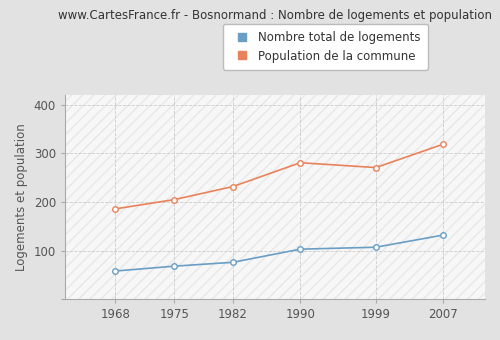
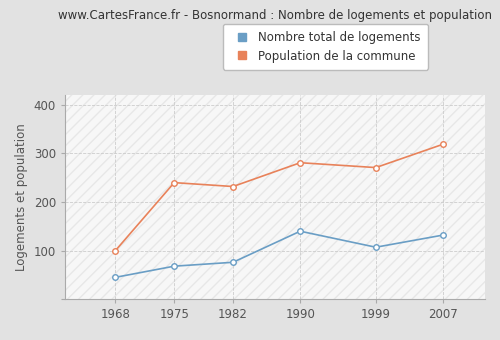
Nombre total de logements/1968: 58 -> 45
Population de la commune/1968: 186 -> 100
Population de la commune/1975: 205 -> 240
Nombre total de logements/1990: 103 -> 140
